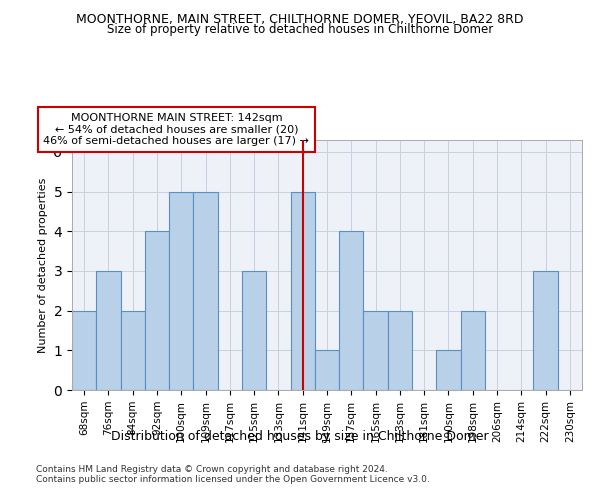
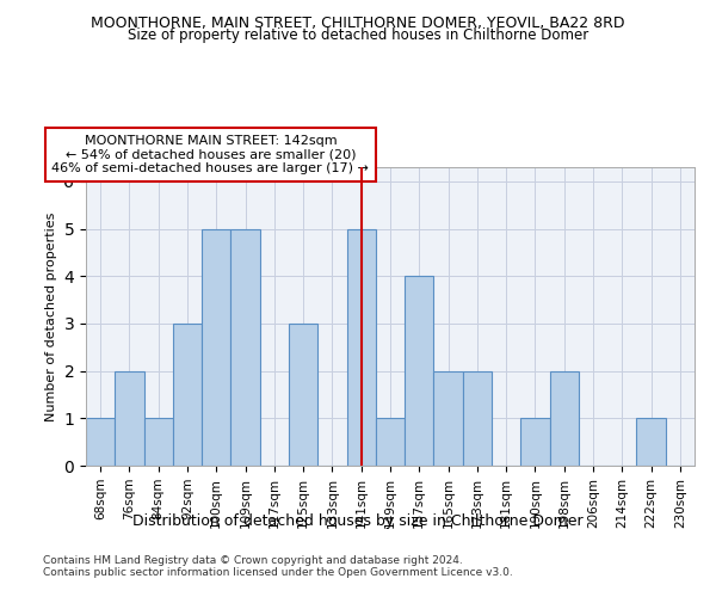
68sqm: 2 -> 1
76sqm: 3 -> 2
84sqm: 2 -> 1
92sqm: 4 -> 3
222sqm: 3 -> 1
